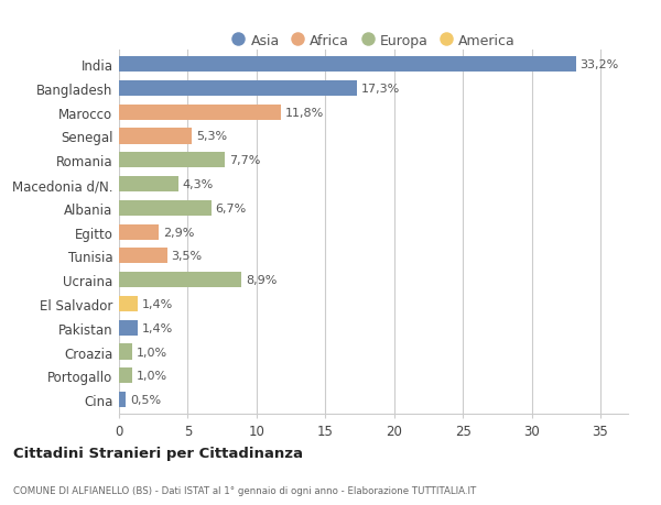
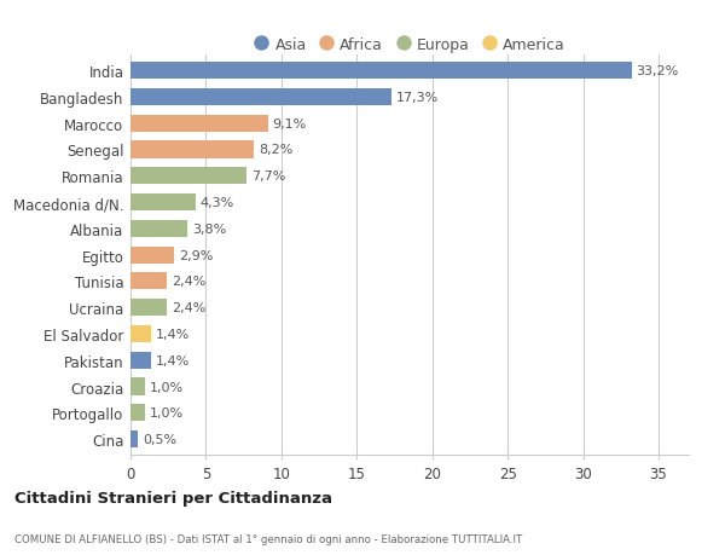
Marocco: 11,8% -> 9,1%
Senegal: 5,3% -> 8,2%
Albania: 6,7% -> 3,8%
Tunisia: 3,5% -> 2,4%
Ucraina: 8,9% -> 2,4%
